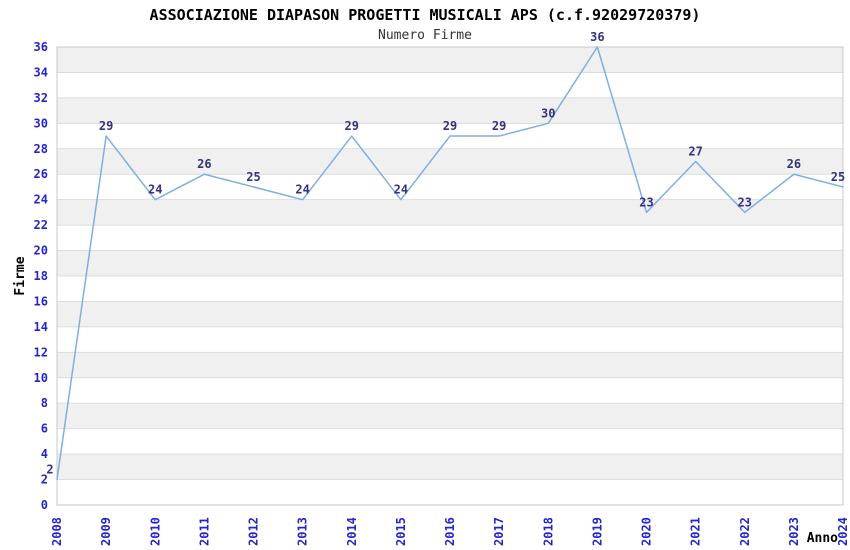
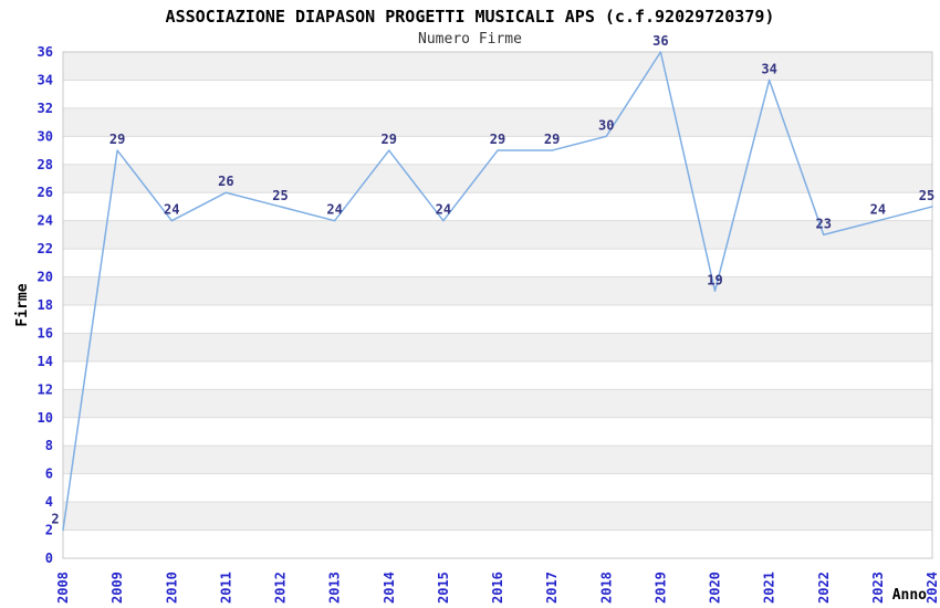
2020: 23 -> 19
2021: 27 -> 34
2023: 26 -> 24
